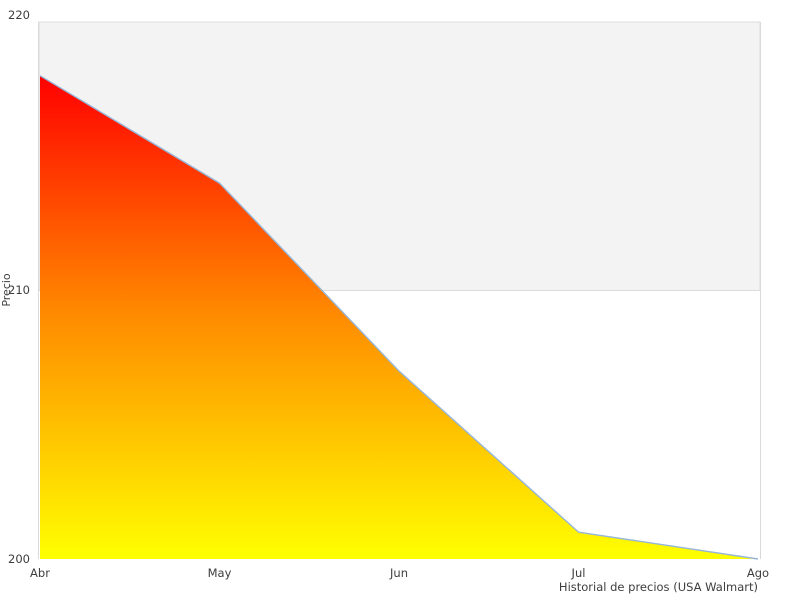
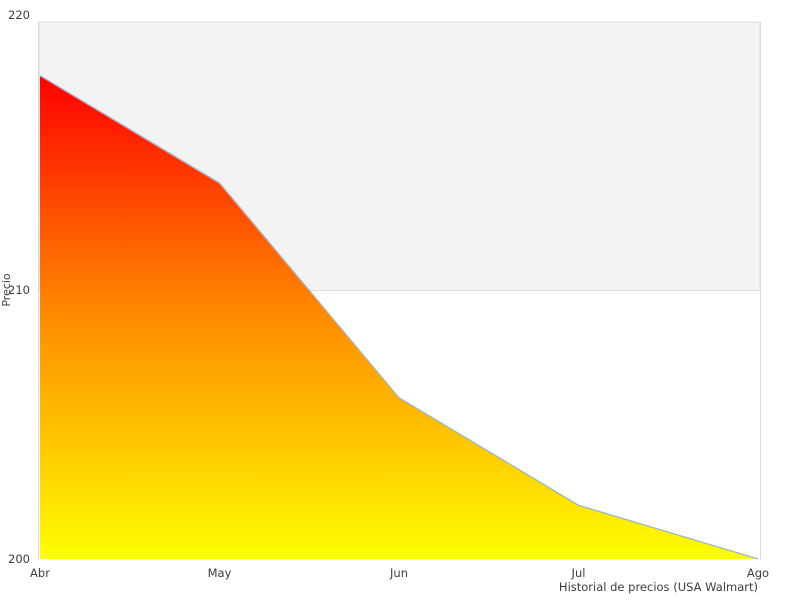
Jun: 207 -> 206
Jul: 201 -> 202
